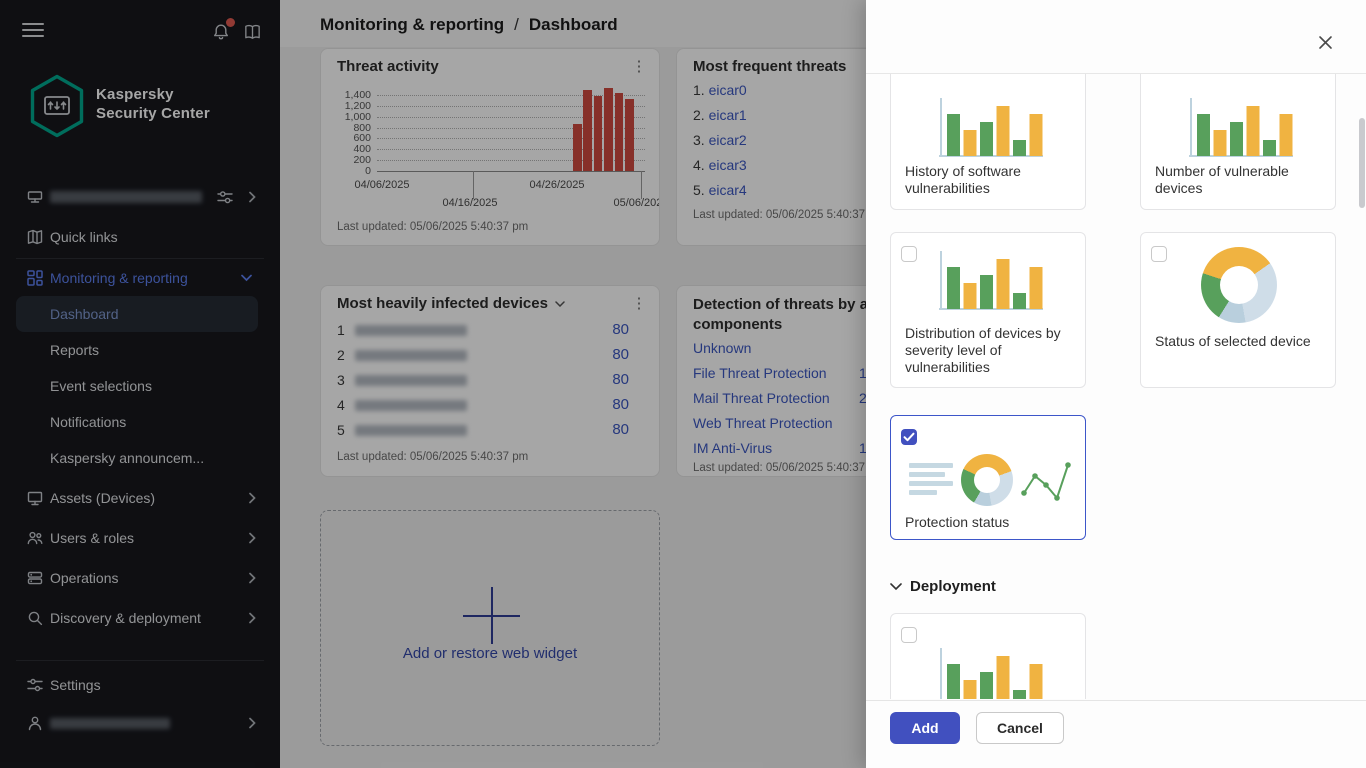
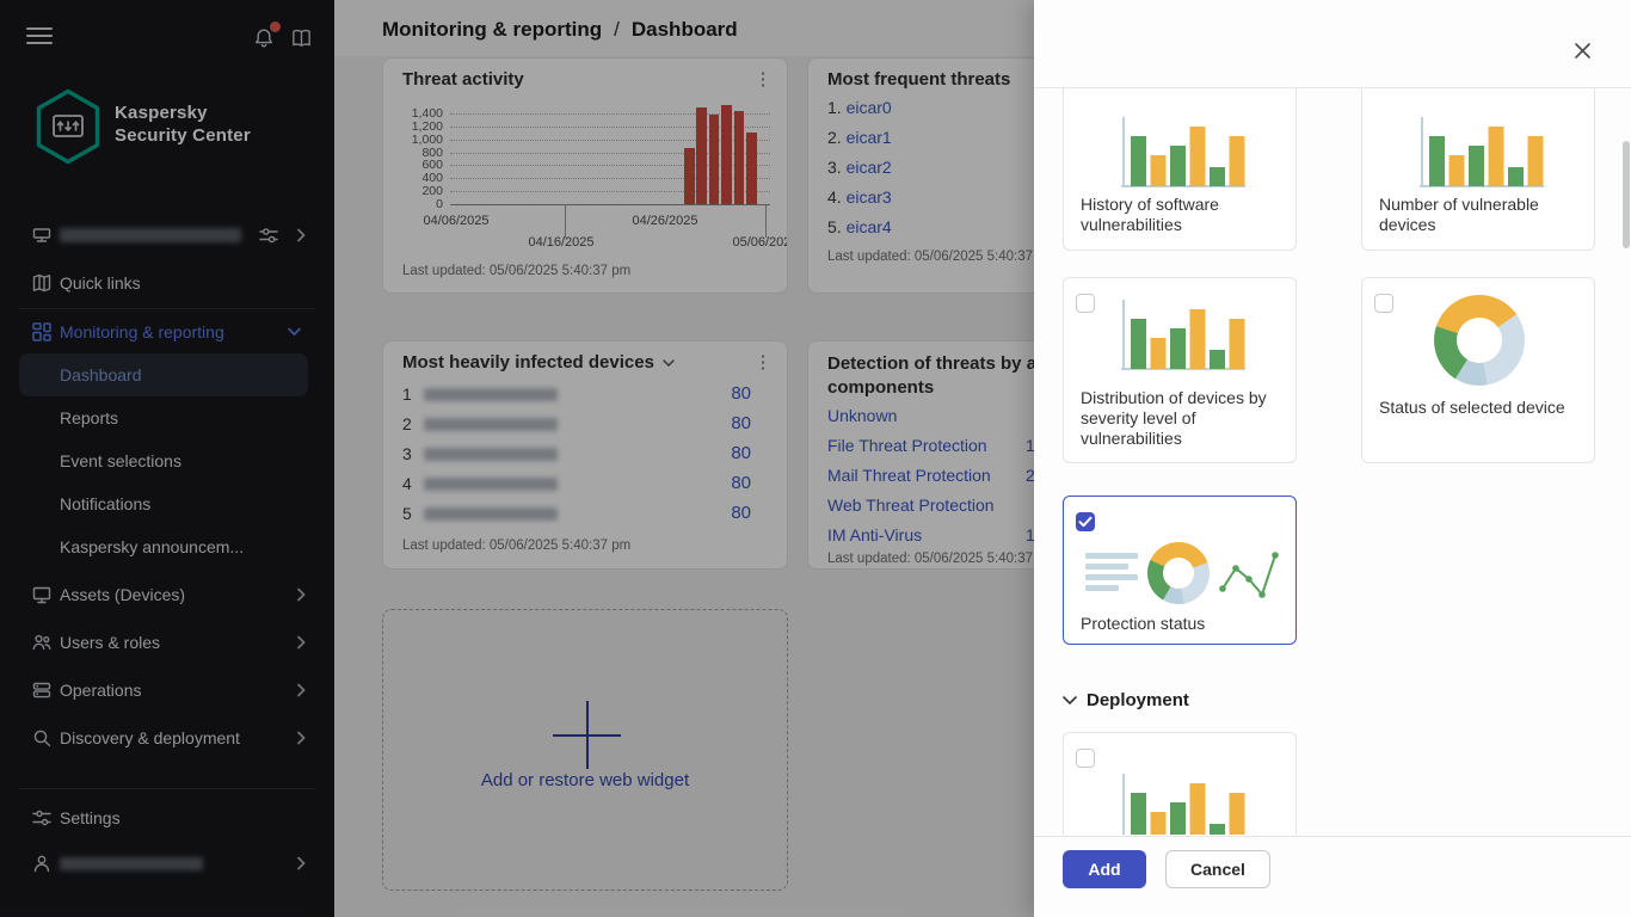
05/06/2025: 1300 -> 1100
